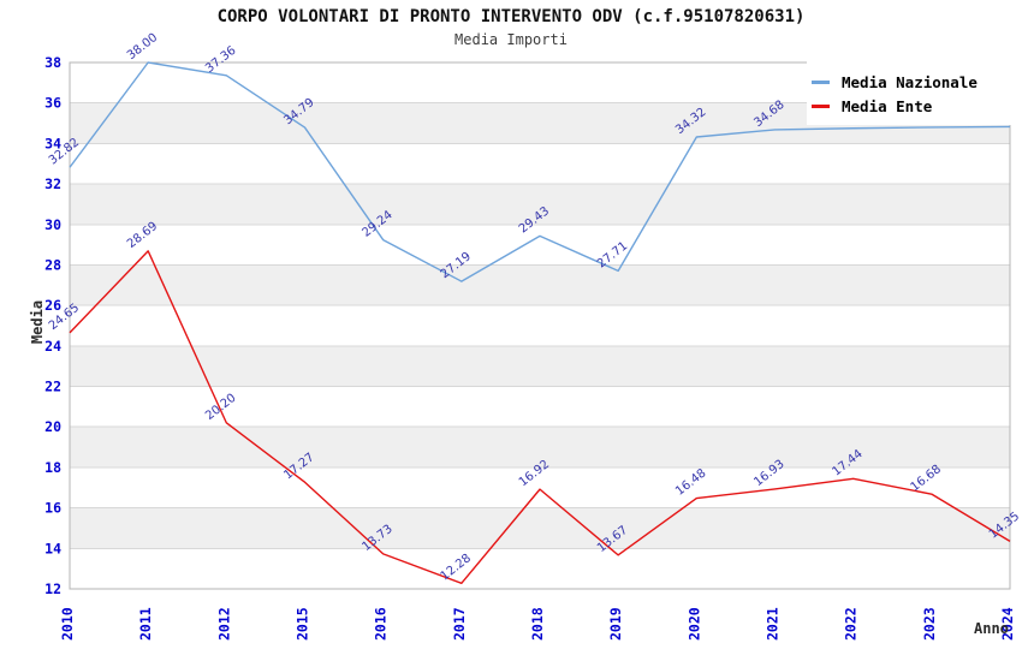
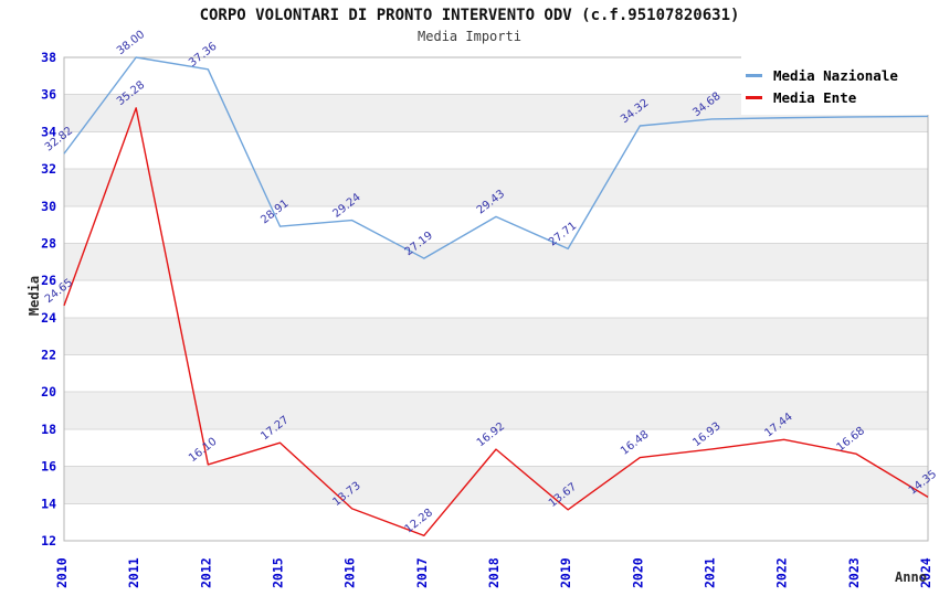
Media Ente/2011: 28.69 -> 35.28
Media Ente/2012: 20.20 -> 16.10
Media Nazionale/2015: 34.79 -> 28.91
